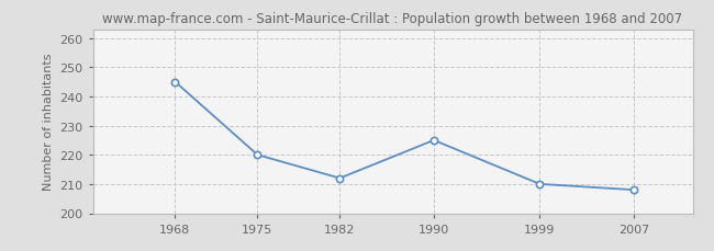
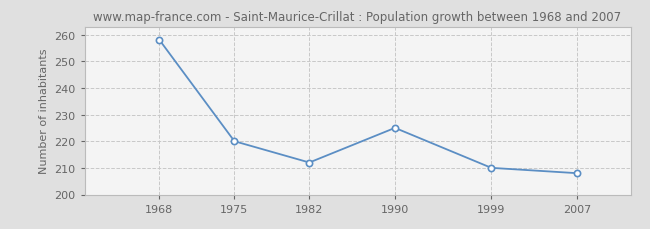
1968: 245 -> 258
